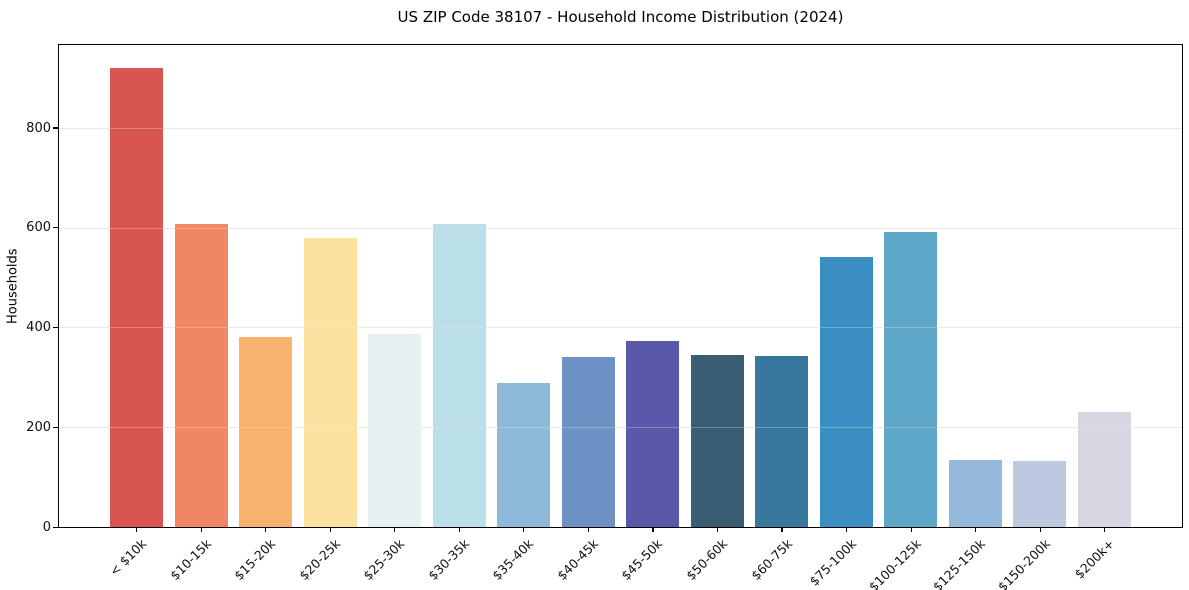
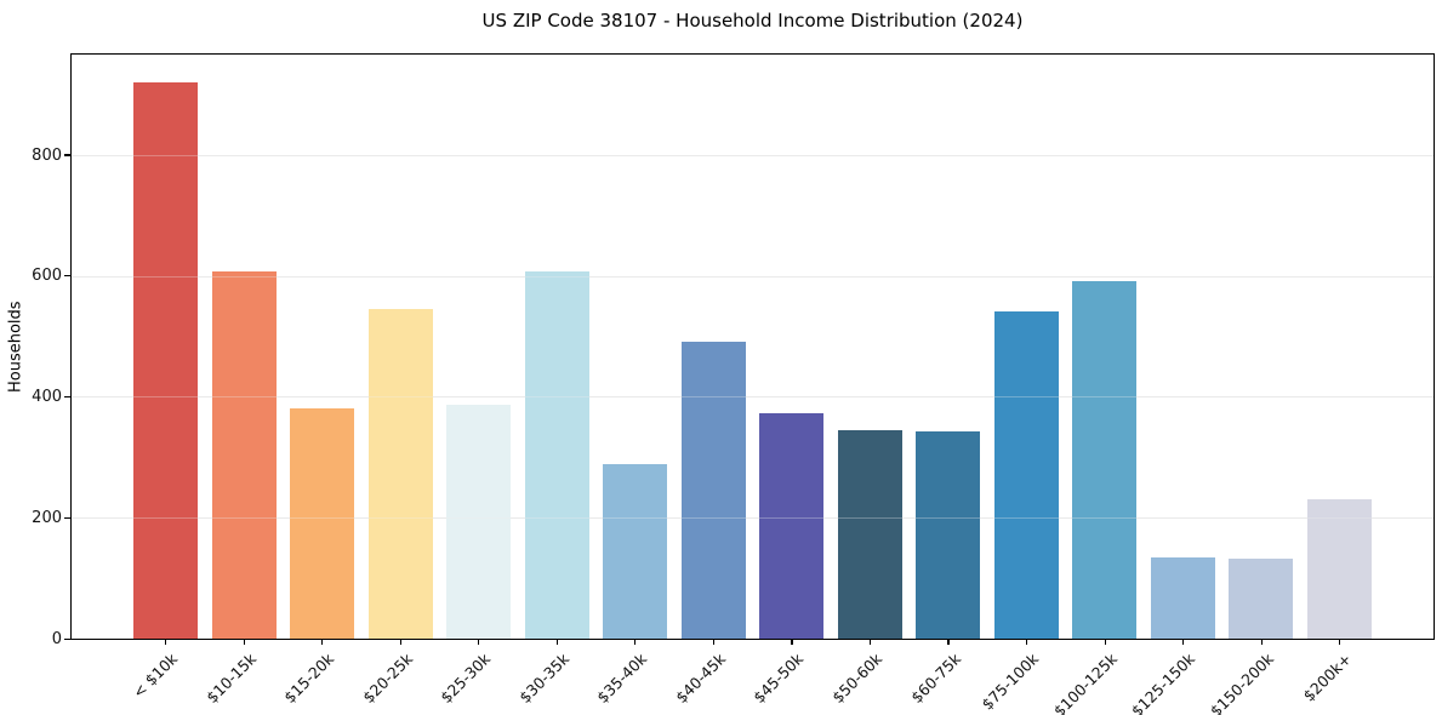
$20-25k: 580 -> 540
$40-45k: 340 -> 490
